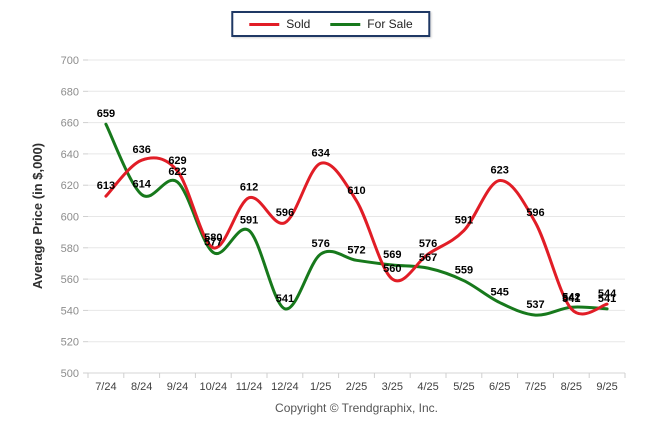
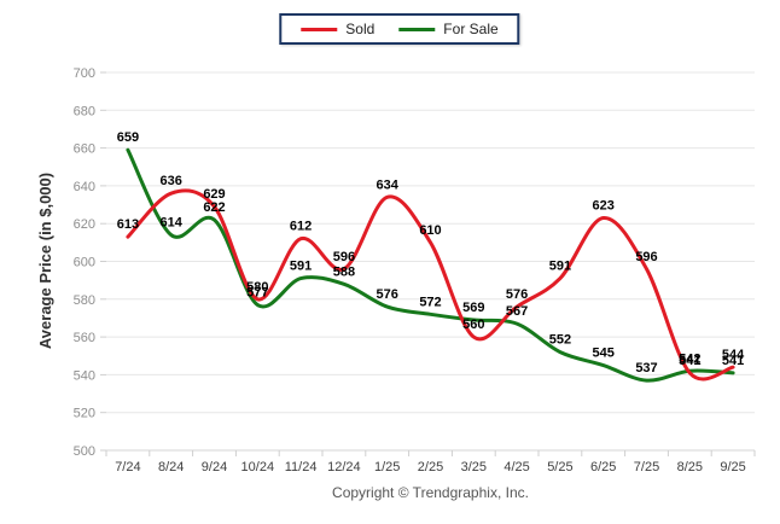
For Sale/12/24: 541 -> 588
For Sale/5/25: 559 -> 552
